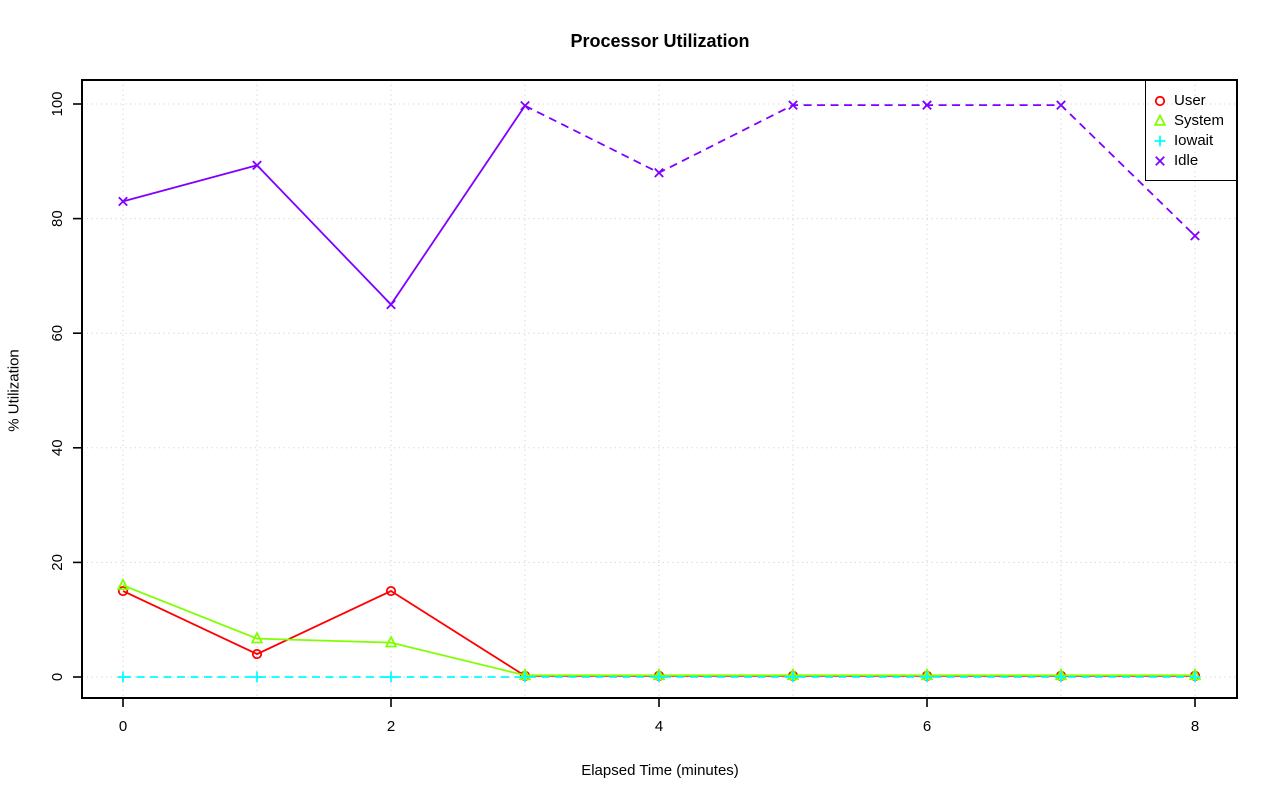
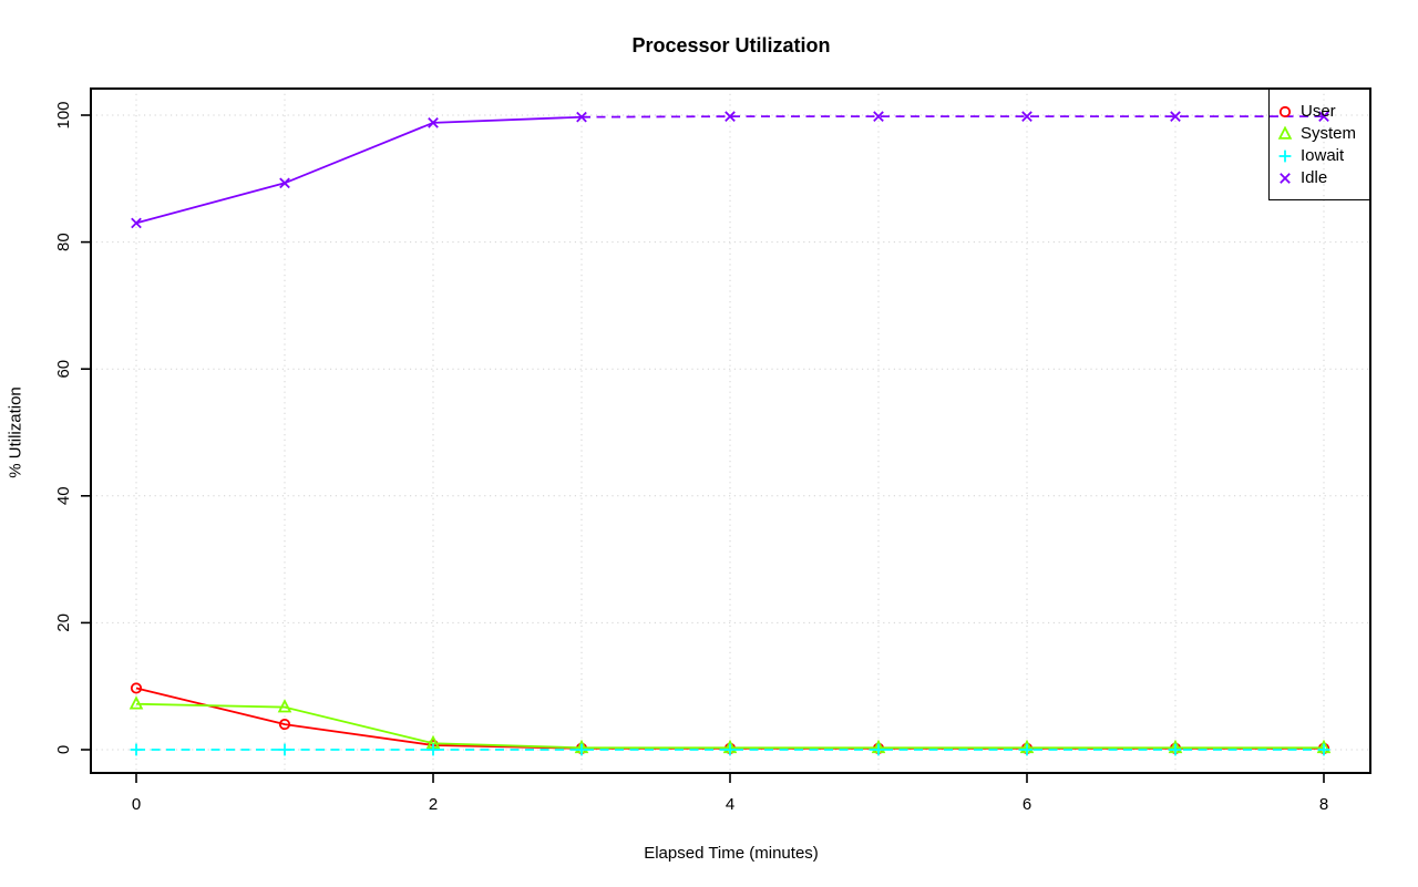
User/0: 15 -> 10
System/0: 16 -> 7
User/2: 15 -> 1
System/2: 6 -> 1
Idle/2: 65 -> 99
Idle/4: 88 -> 100
Idle/8: 77 -> 100
